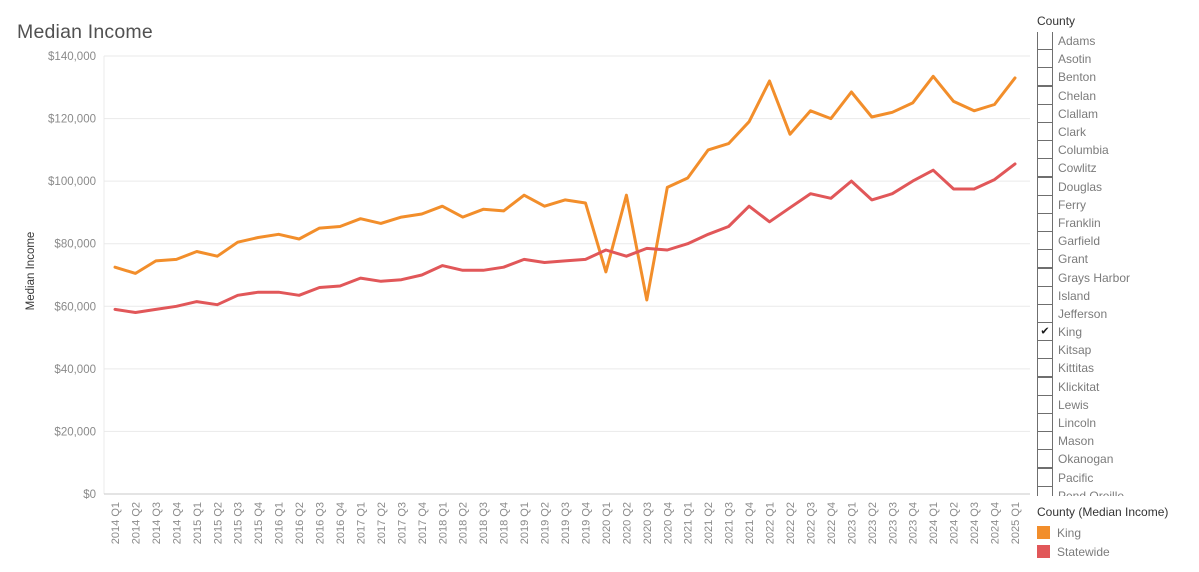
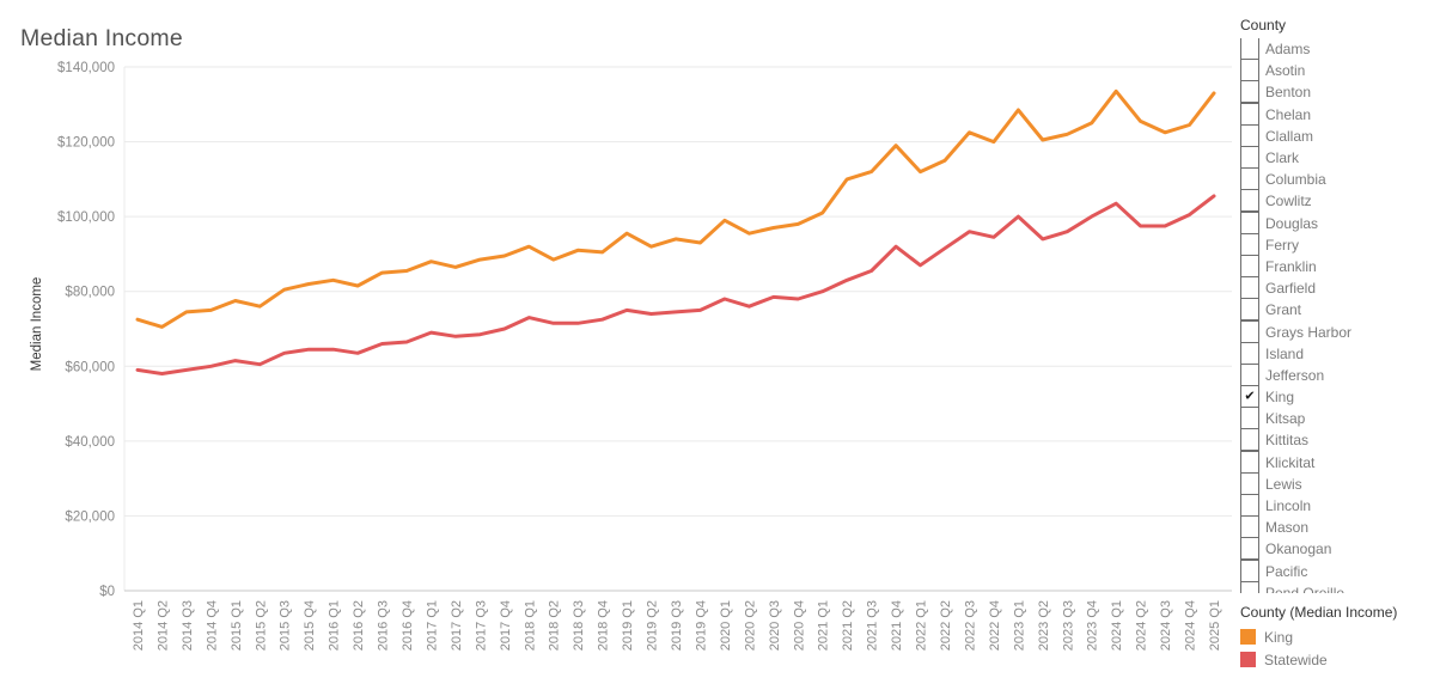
King/2020 Q1: $71000 -> $99000
King/2020 Q3: $62000 -> $97000
King/2022 Q1: $132000 -> $112000
